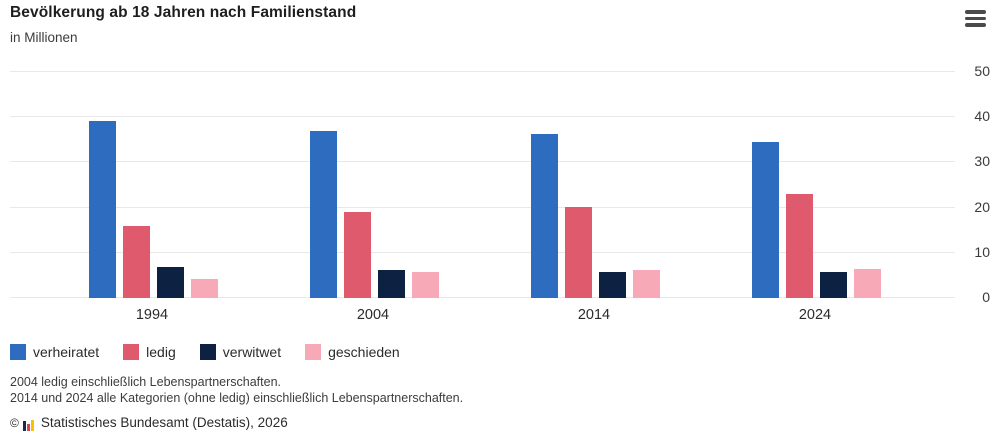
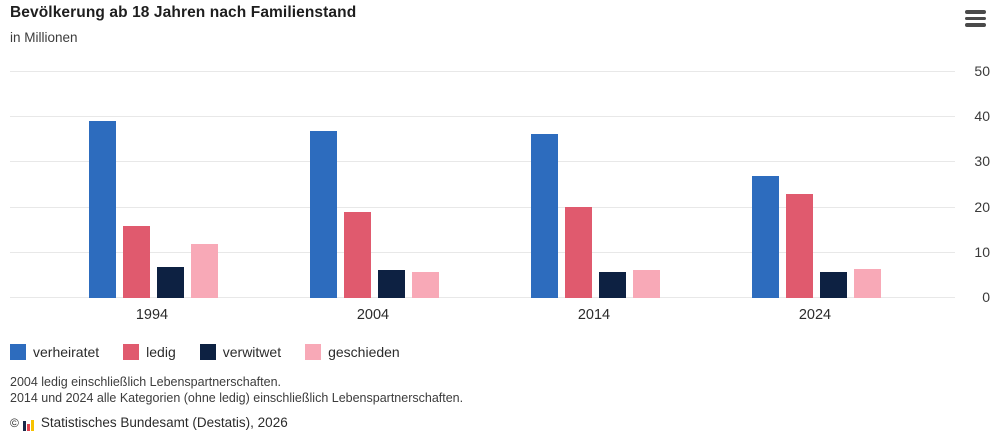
geschieden/1994: 4 -> 12
verheiratet/2024: 34 -> 27
